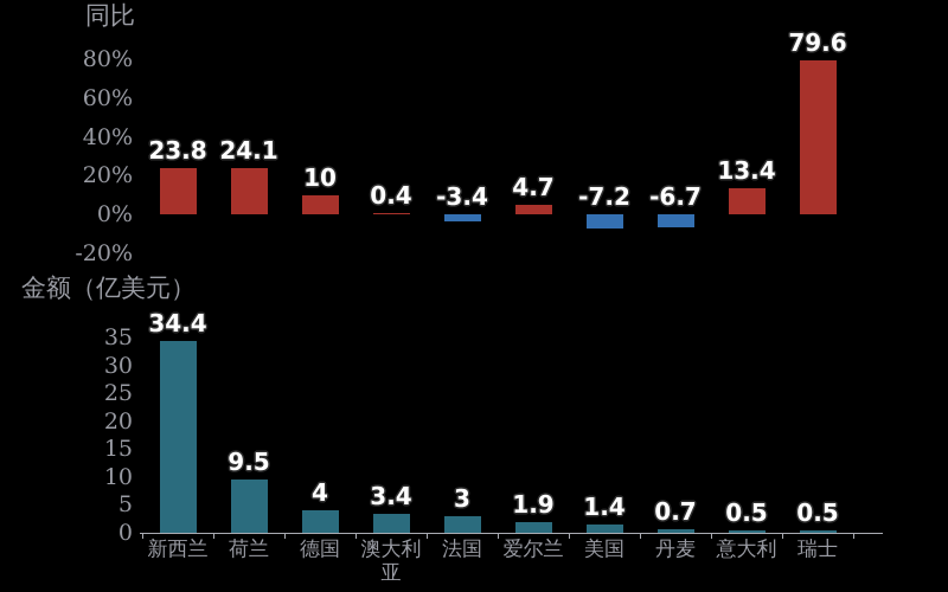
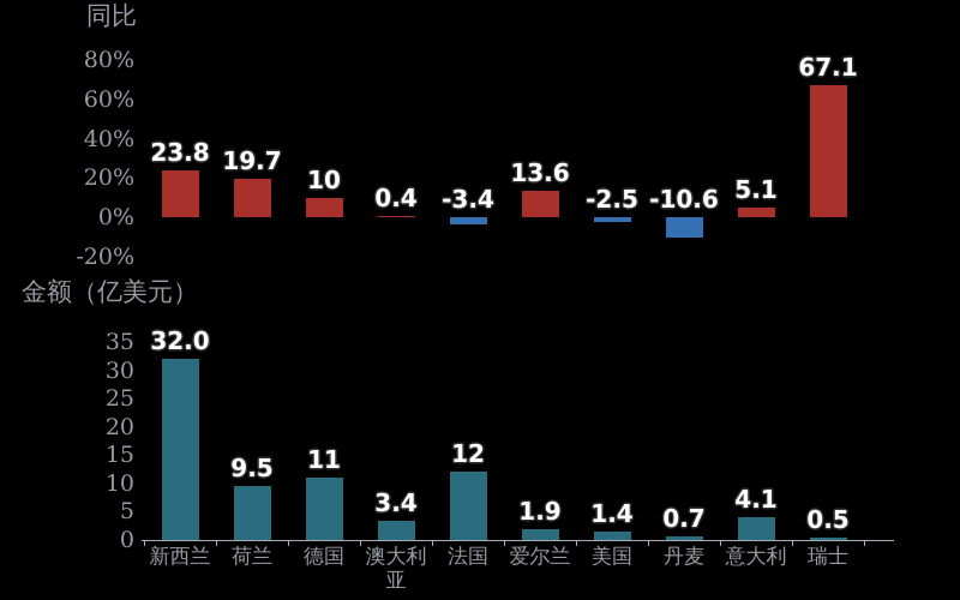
同比/荷兰: 24.1 -> 19.7
同比/爱尔兰: 4.7 -> 13.6
同比/美国: -7.2 -> -2.5
同比/丹麦: -6.7 -> -10.6
同比/意大利: 13.4 -> 5.1
同比/瑞士: 79.6 -> 67.1
金额（亿美元）/新西兰: 34.4 -> 32.0
金额（亿美元）/德国: 4 -> 11
金额（亿美元）/法国: 3 -> 12
金额（亿美元）/意大利: 0.5 -> 4.1
